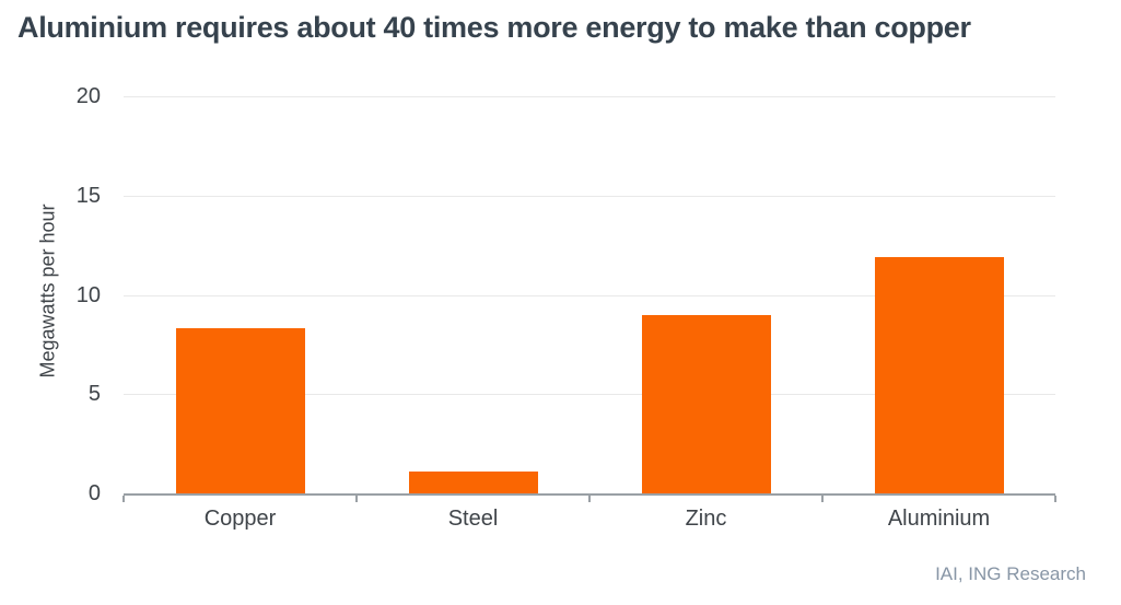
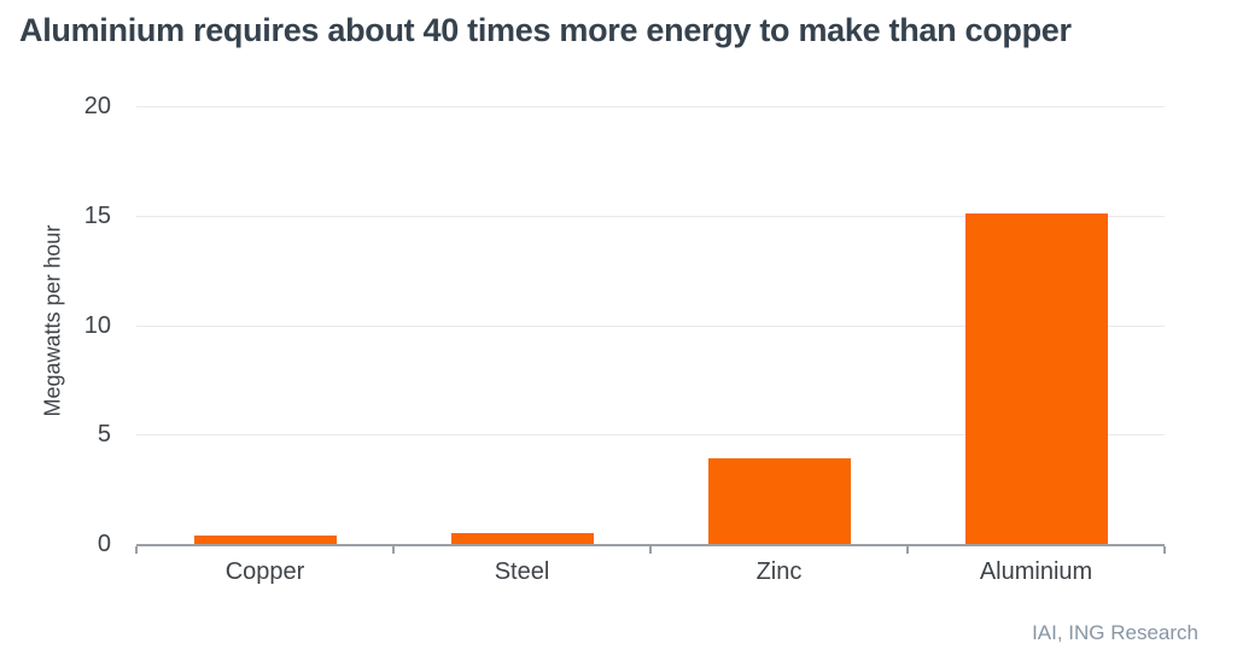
Copper: 8.3 -> 0.4
Steel: 1.1 -> 0.5
Zinc: 9.0 -> 3.9
Aluminium: 11.9 -> 15.1
